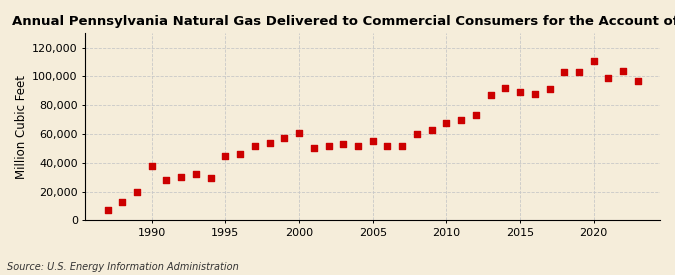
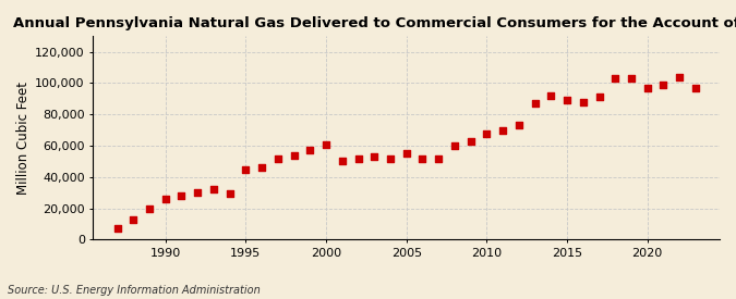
1990: 38,000 -> 26,000
2020: 111,000 -> 97,000
